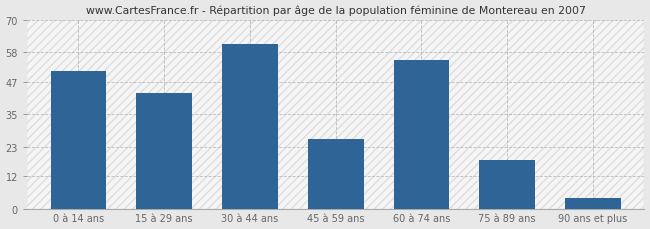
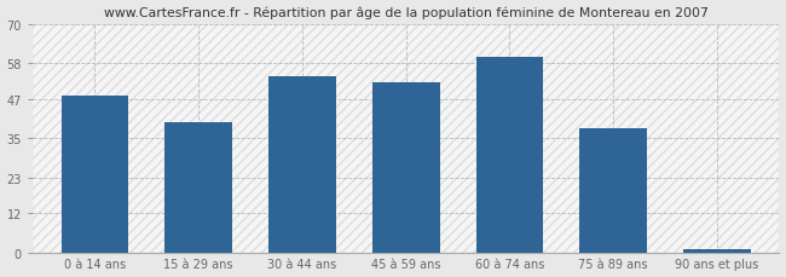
0 à 14 ans: 51 -> 48
15 à 29 ans: 43 -> 40
30 à 44 ans: 61 -> 54
45 à 59 ans: 26 -> 52
60 à 74 ans: 55 -> 60
75 à 89 ans: 18 -> 38
90 ans et plus: 4 -> 1
